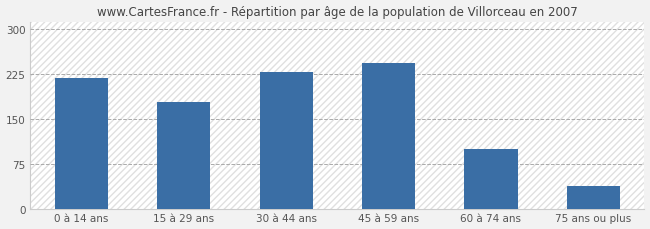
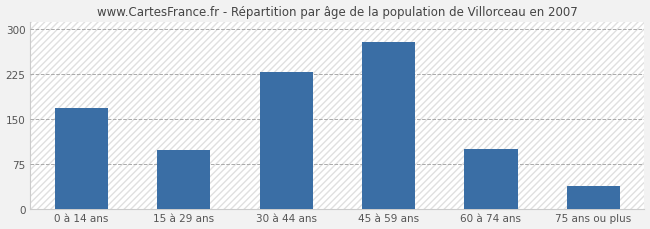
0 à 14 ans: 218 -> 168
15 à 29 ans: 178 -> 98
45 à 59 ans: 242 -> 278
